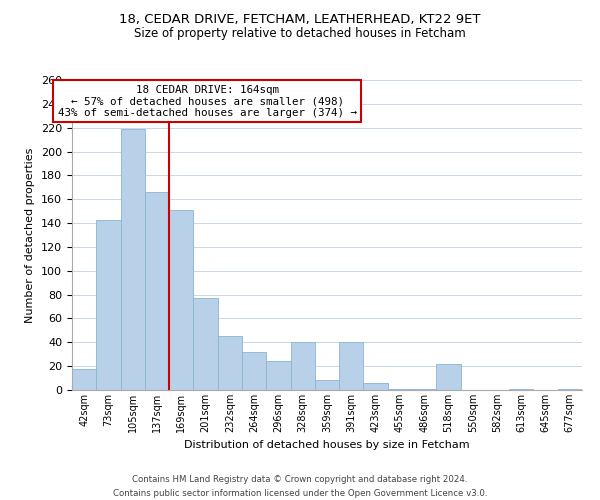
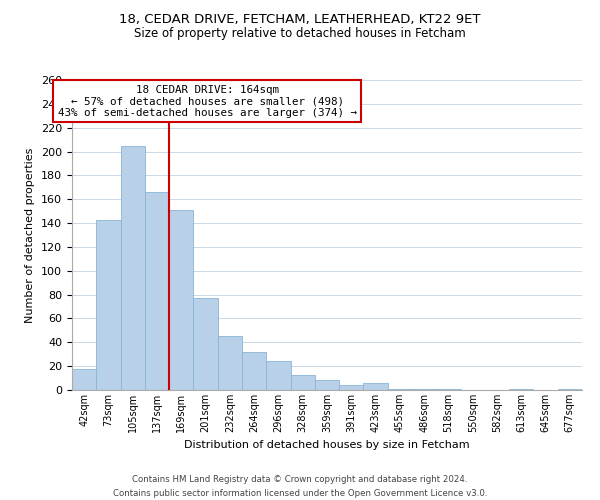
105sqm: 219 -> 205
328sqm: 40 -> 13
391sqm: 40 -> 4
518sqm: 22 -> 1
